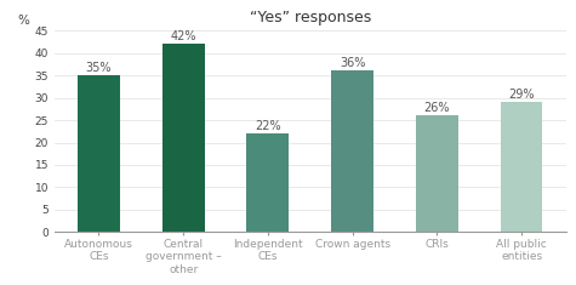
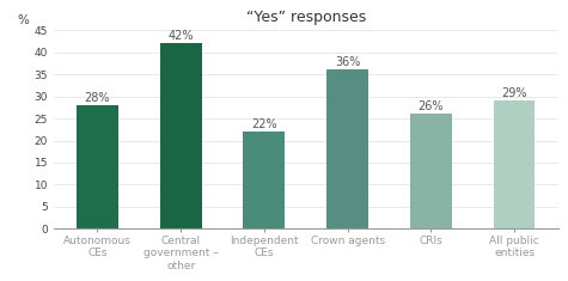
Autonomous CEs: 35% -> 28%
